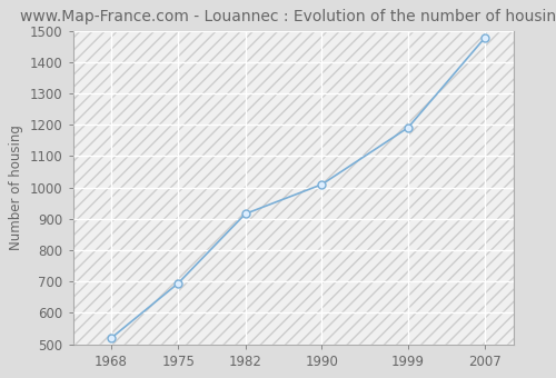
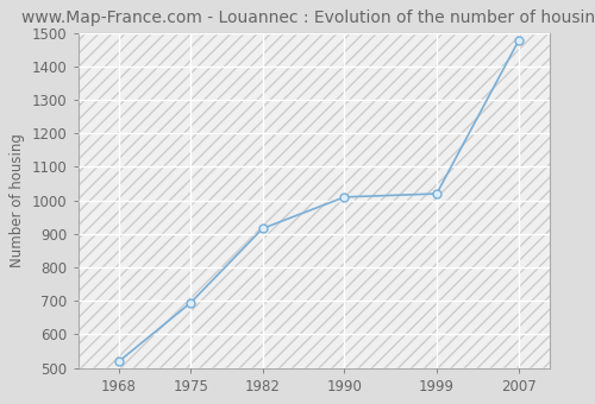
1999: 1191 -> 1020
